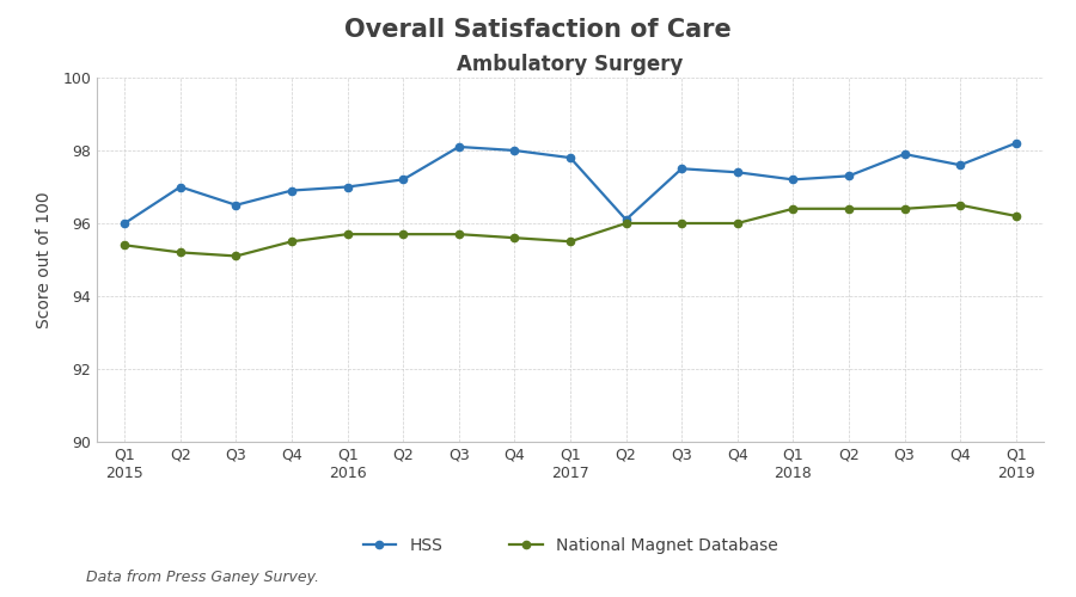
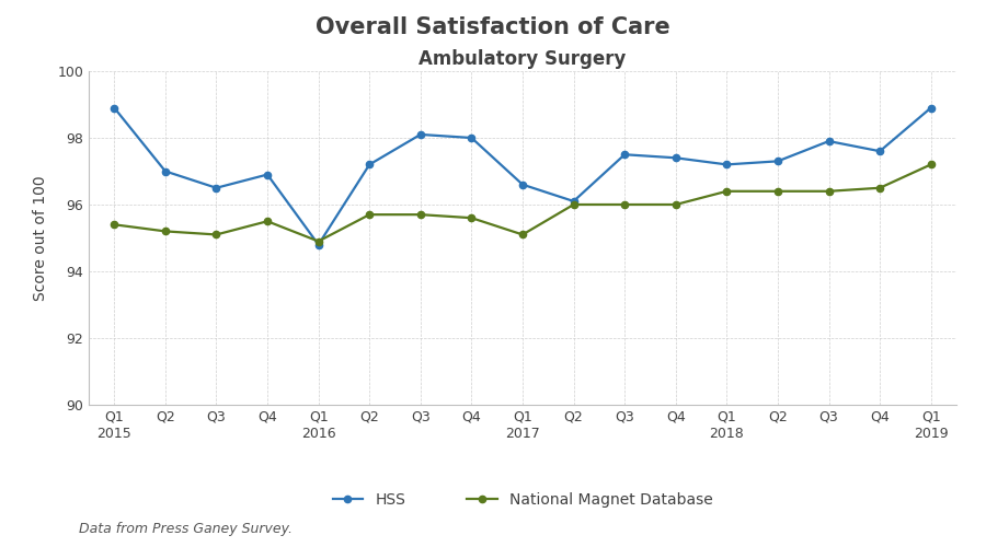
HSS/Q1 2015: 96.0 -> 98.9
HSS/Q1 2016: 97.0 -> 94.8
National Magnet Database/Q1 2016: 95.7 -> 94.9
HSS/Q1 2017: 97.8 -> 96.6
National Magnet Database/Q1 2017: 95.5 -> 95.1
HSS/Q1 2019: 98.2 -> 98.9
National Magnet Database/Q1 2019: 96.2 -> 97.2
